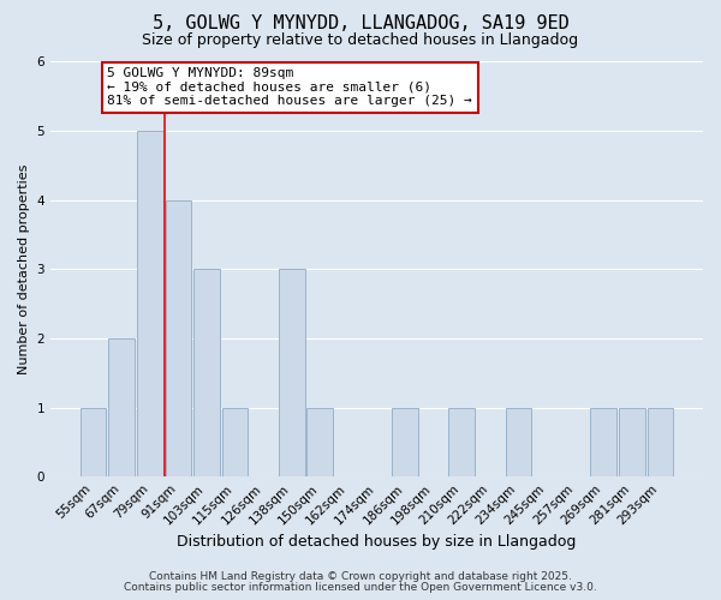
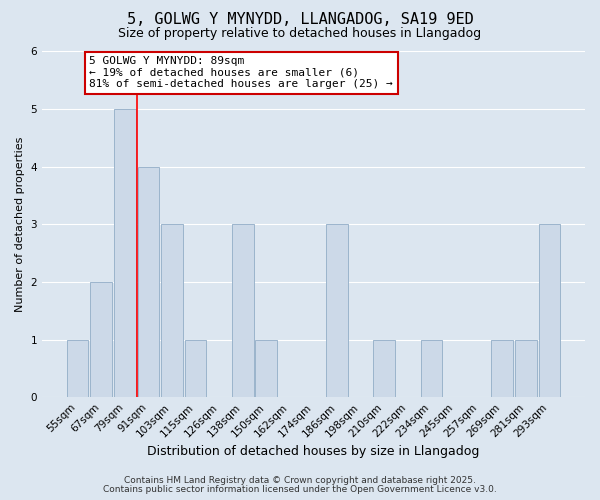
186sqm: 1 -> 3
293sqm: 1 -> 3
